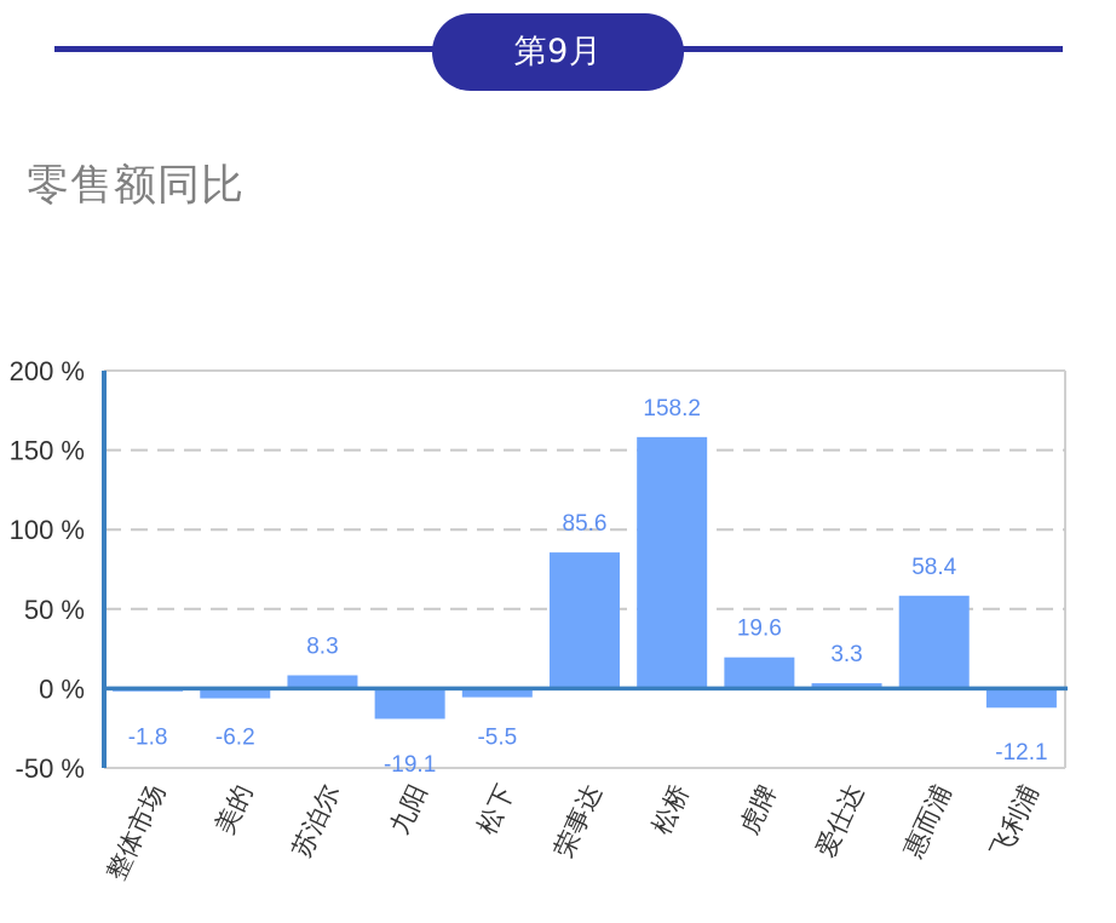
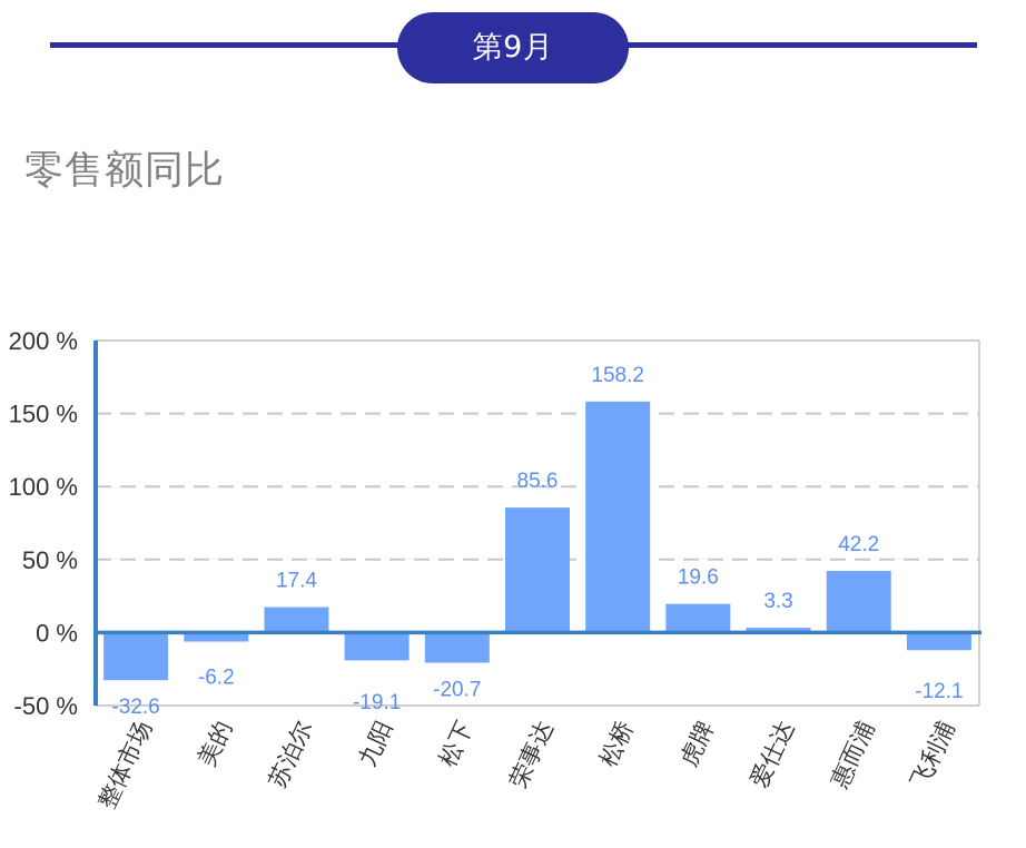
整体市场: -1.8 -> -32.6
苏泊尔: 8.3 -> 17.4
松下: -5.5 -> -20.7
惠而浦: 58.4 -> 42.2
